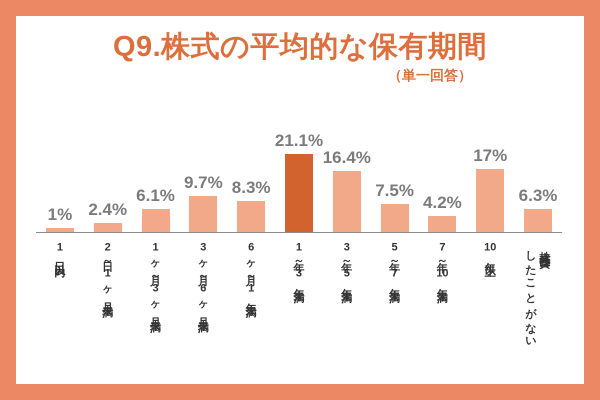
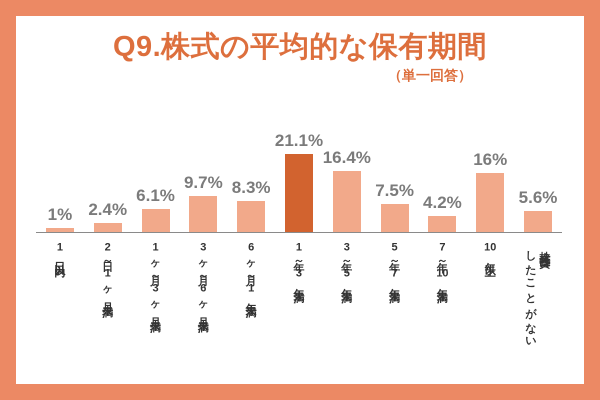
10年以上: 17% -> 16%
株式投資は したことがない: 6.3% -> 5.6%
